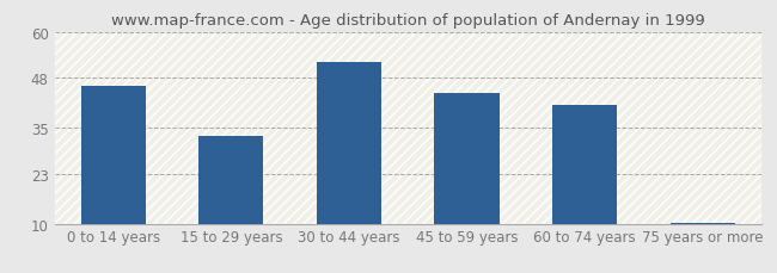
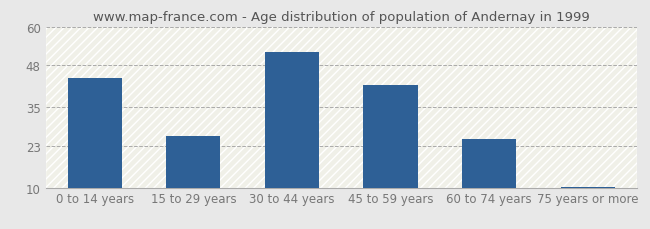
0 to 14 years: 46.0 -> 44.0
15 to 29 years: 33.0 -> 26.0
45 to 59 years: 44.0 -> 42.0
60 to 74 years: 41.0 -> 25.0
